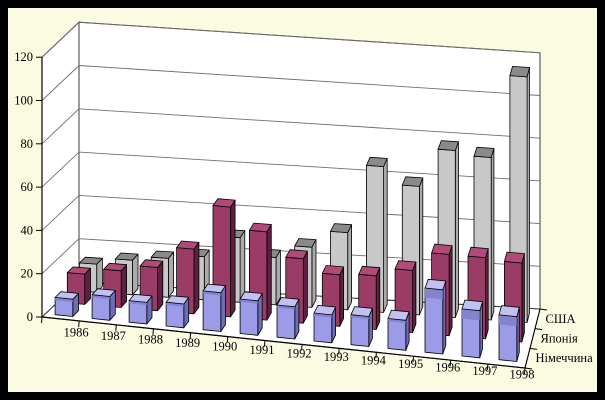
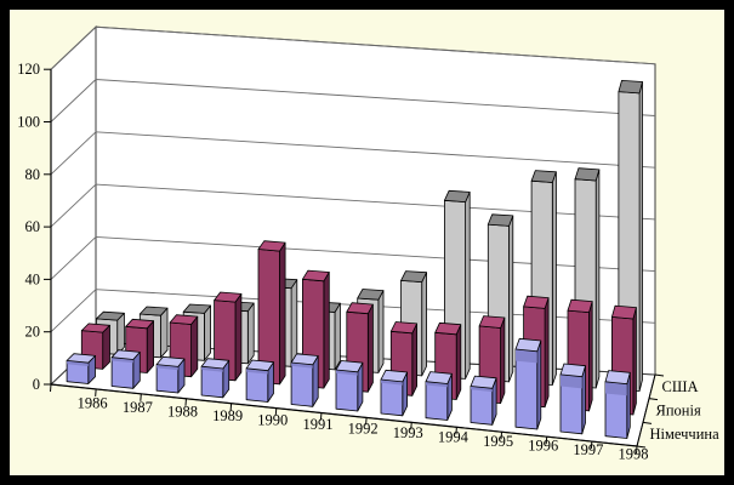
Німеччина/1990: 18 -> 12
США/1997: 76 -> 80
